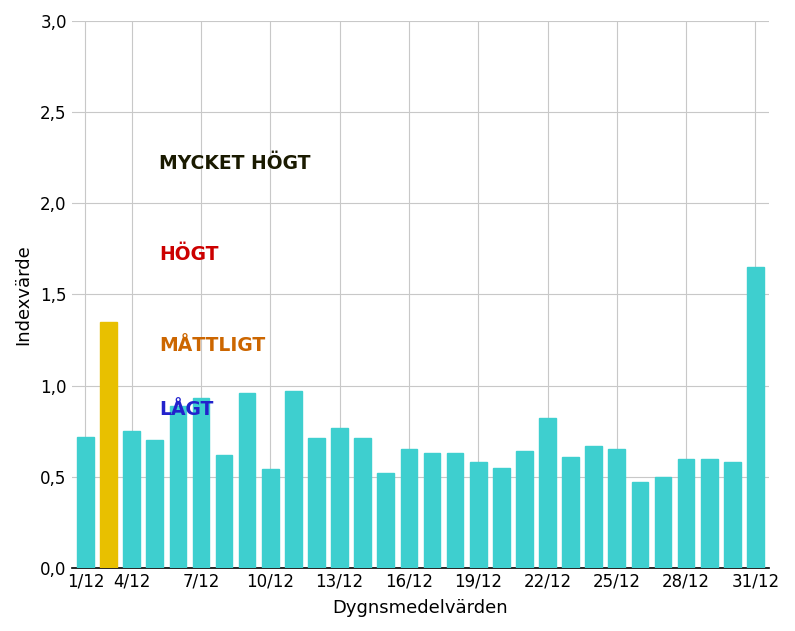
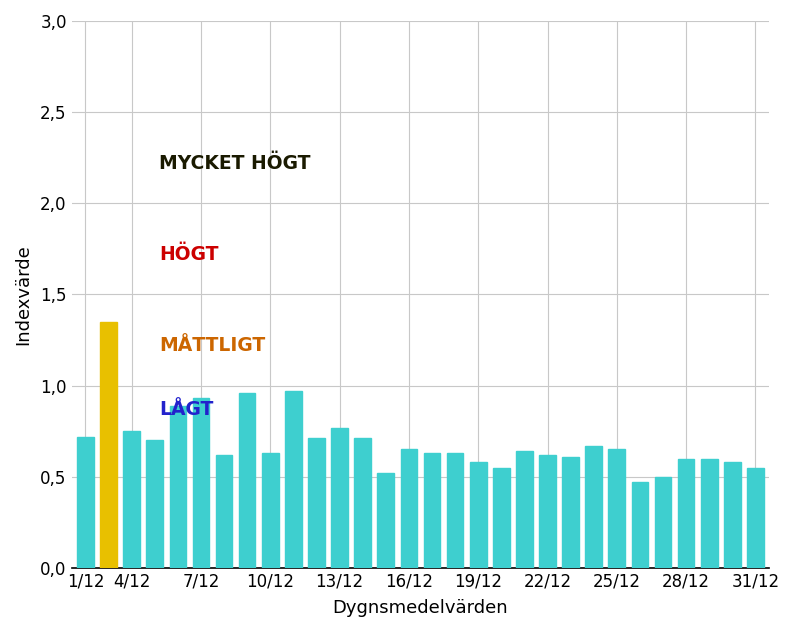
10/12: 0,54 -> 0,63
22/12: 0,82 -> 0,62
31/12: 1,65 -> 0,55
